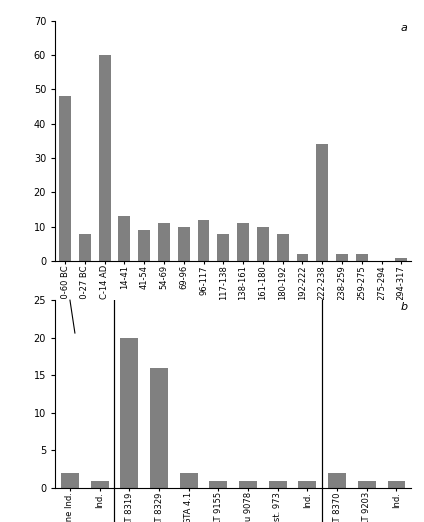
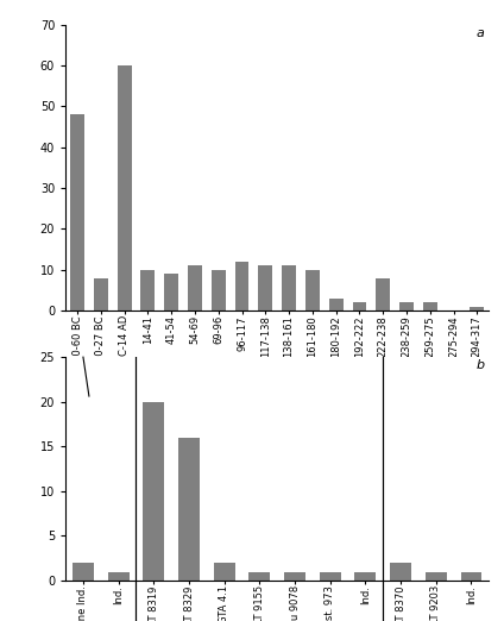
14-41: 13 -> 10
117-138: 8 -> 11
180-192: 8 -> 3
222-238: 34 -> 8
